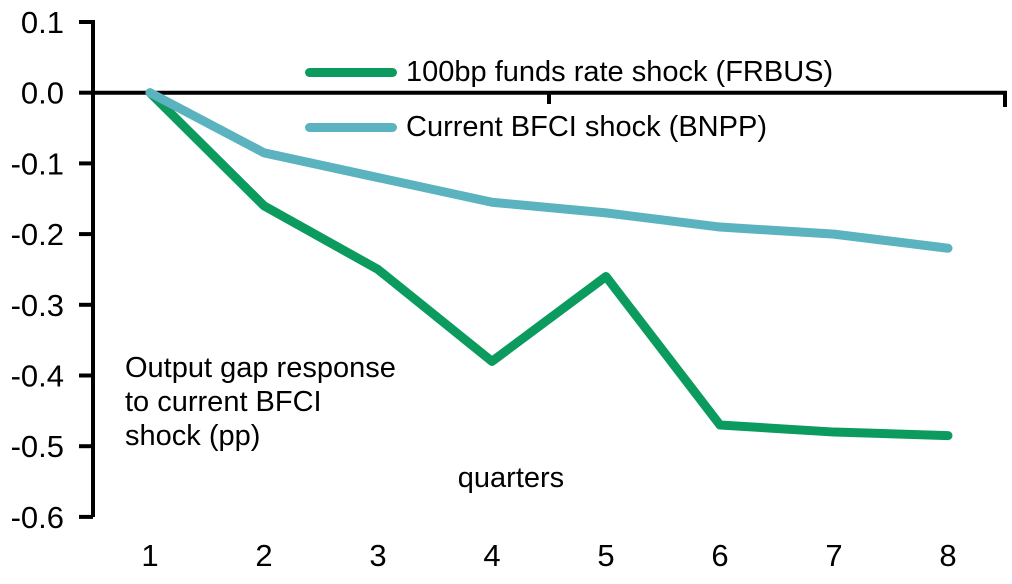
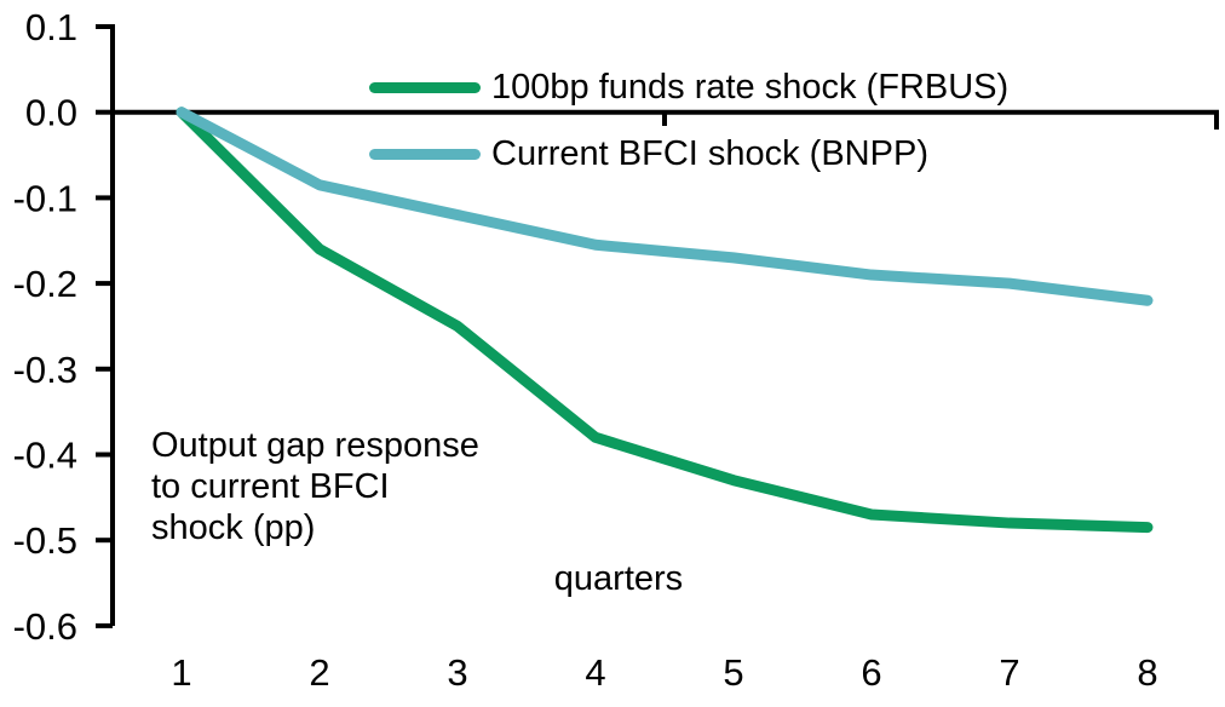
100bp funds rate shock (FRBUS)/5: -0.26 -> -0.43
